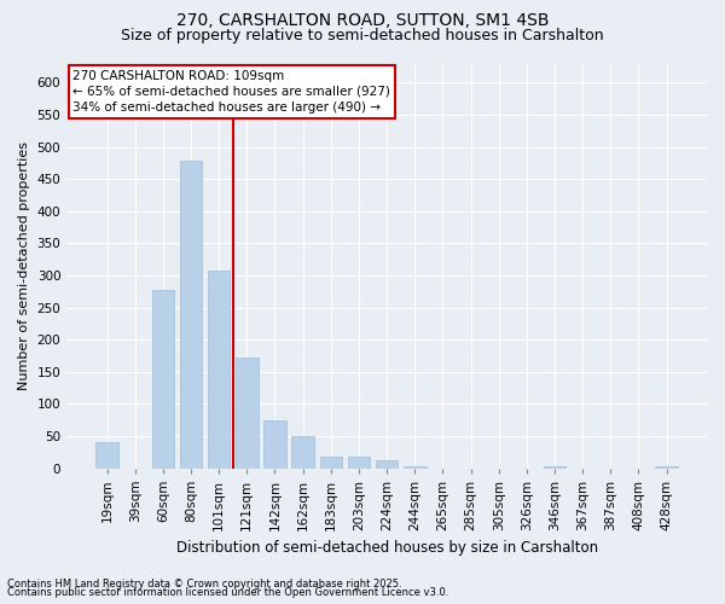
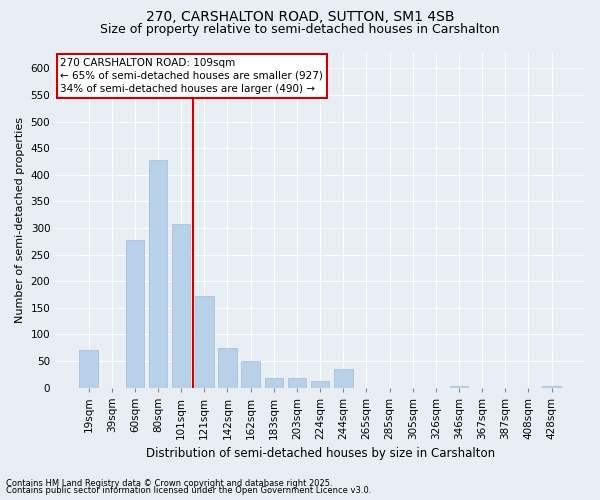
19sqm: 40 -> 70
80sqm: 478 -> 428
244sqm: 2 -> 34
